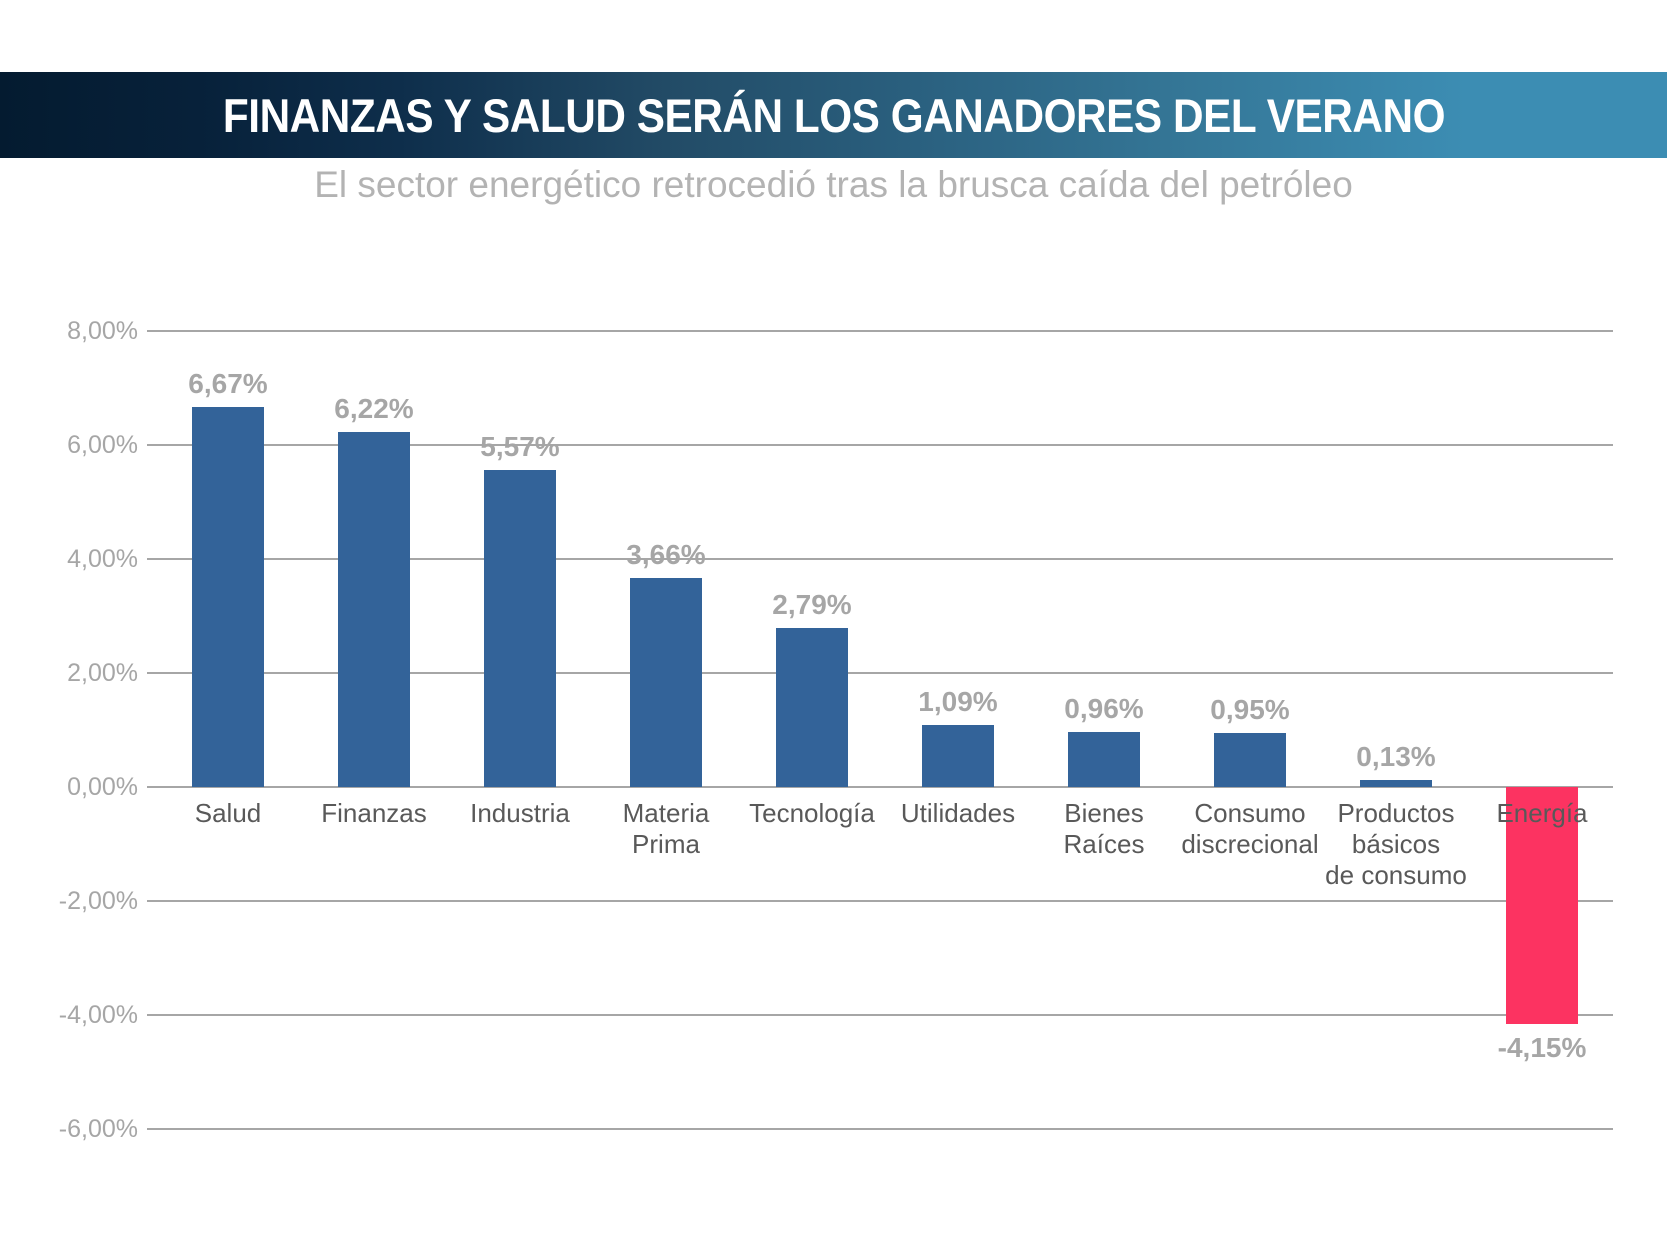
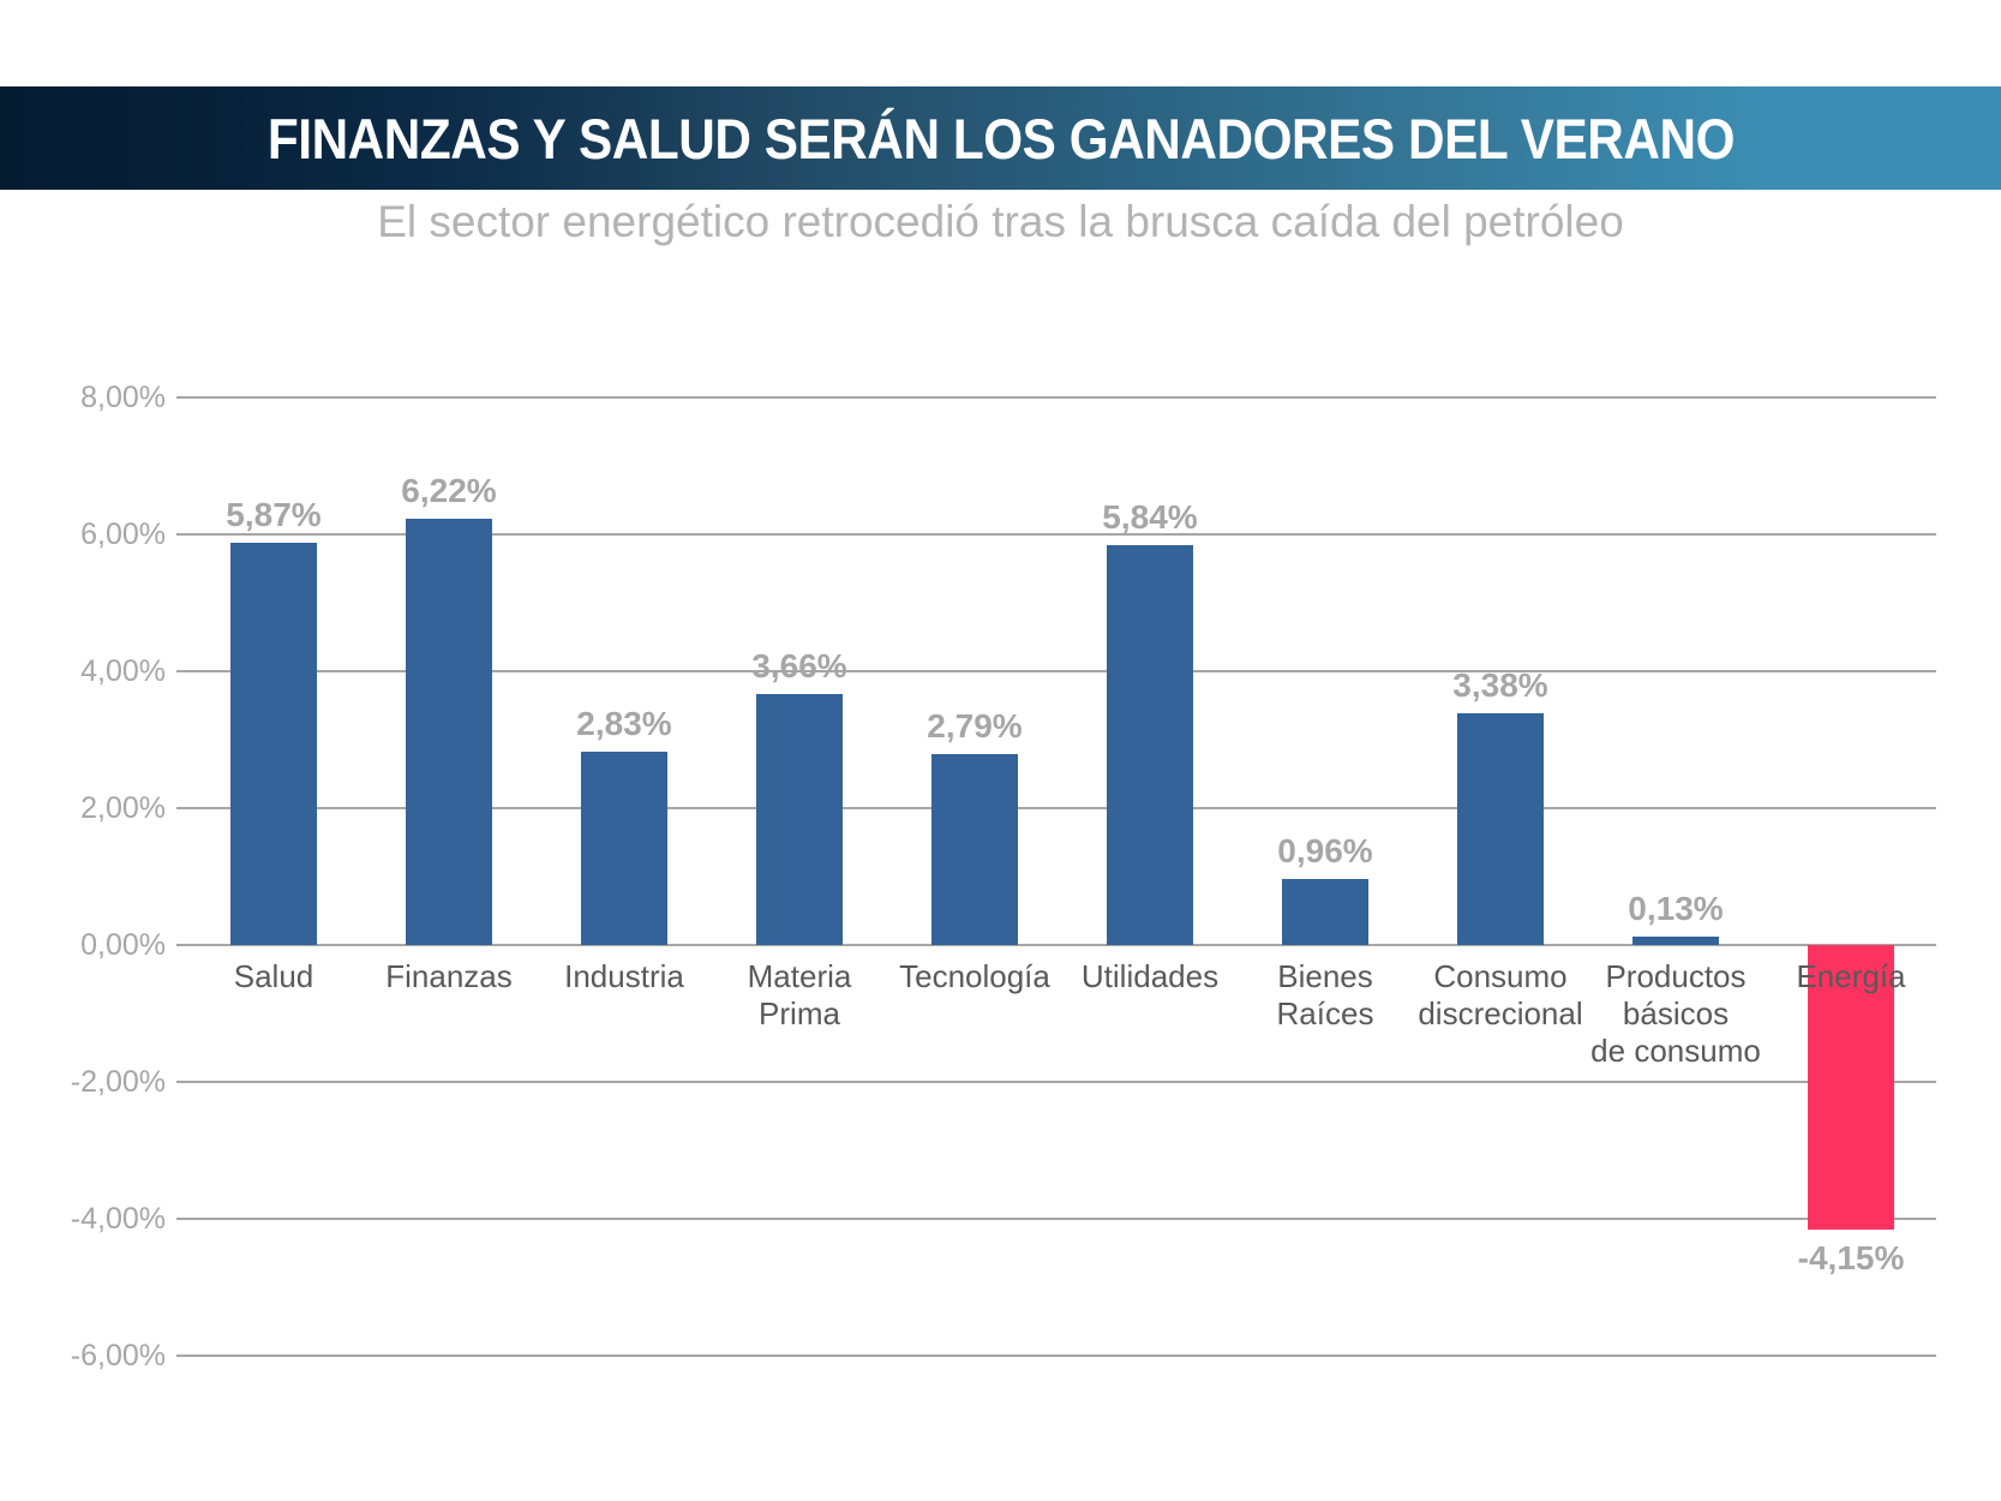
Salud: 6,67% -> 5,87%
Industria: 5,57% -> 2,83%
Utilidades: 1,09% -> 5,84%
Consumo discrecional: 0,95% -> 3,38%
